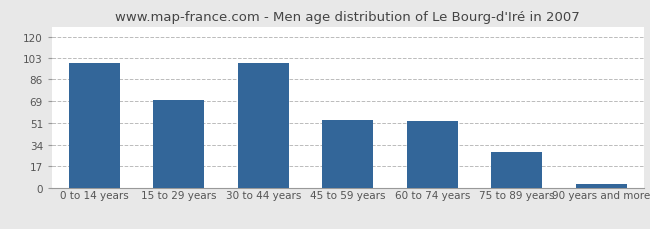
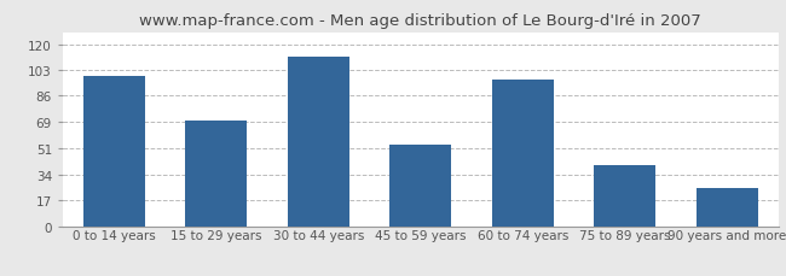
30 to 44 years: 99 -> 112
60 to 74 years: 53 -> 97
75 to 89 years: 28 -> 40
90 years and more: 3 -> 25
